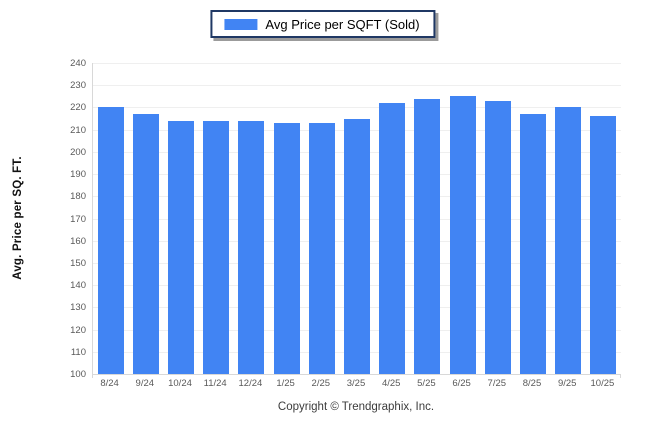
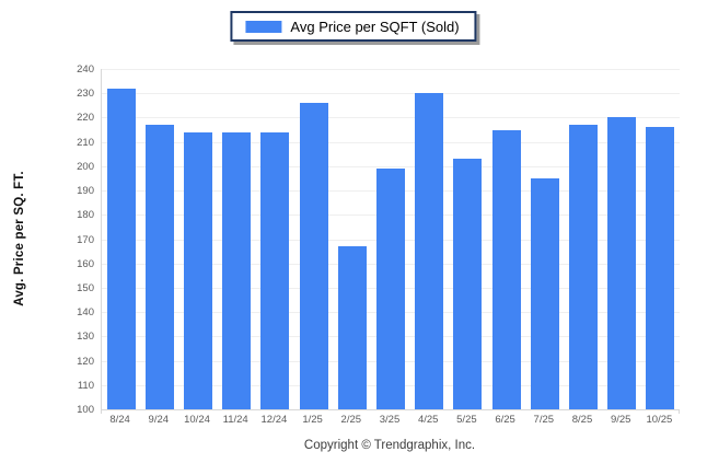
8/24: 220 -> 232
1/25: 213 -> 226
2/25: 213 -> 167
3/25: 215 -> 199
4/25: 222 -> 230
5/25: 224 -> 203
6/25: 225 -> 215
7/25: 223 -> 195
